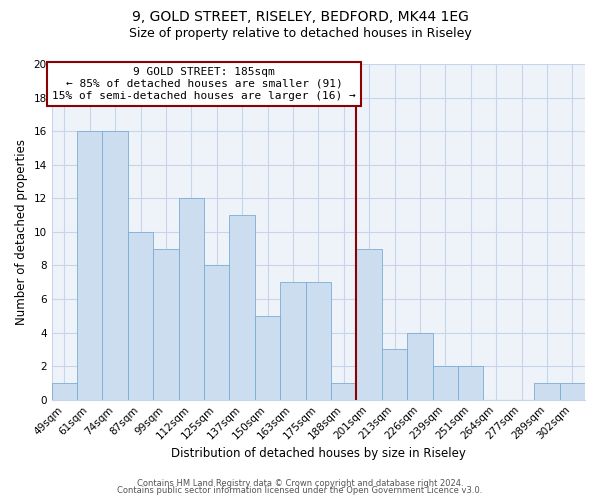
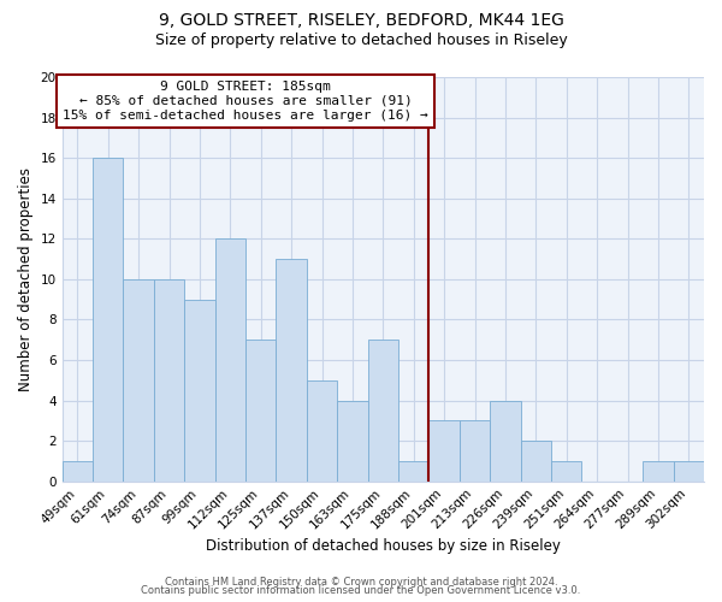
74sqm: 16 -> 10
125sqm: 8 -> 7
163sqm: 7 -> 4
201sqm: 9 -> 3
251sqm: 2 -> 1
